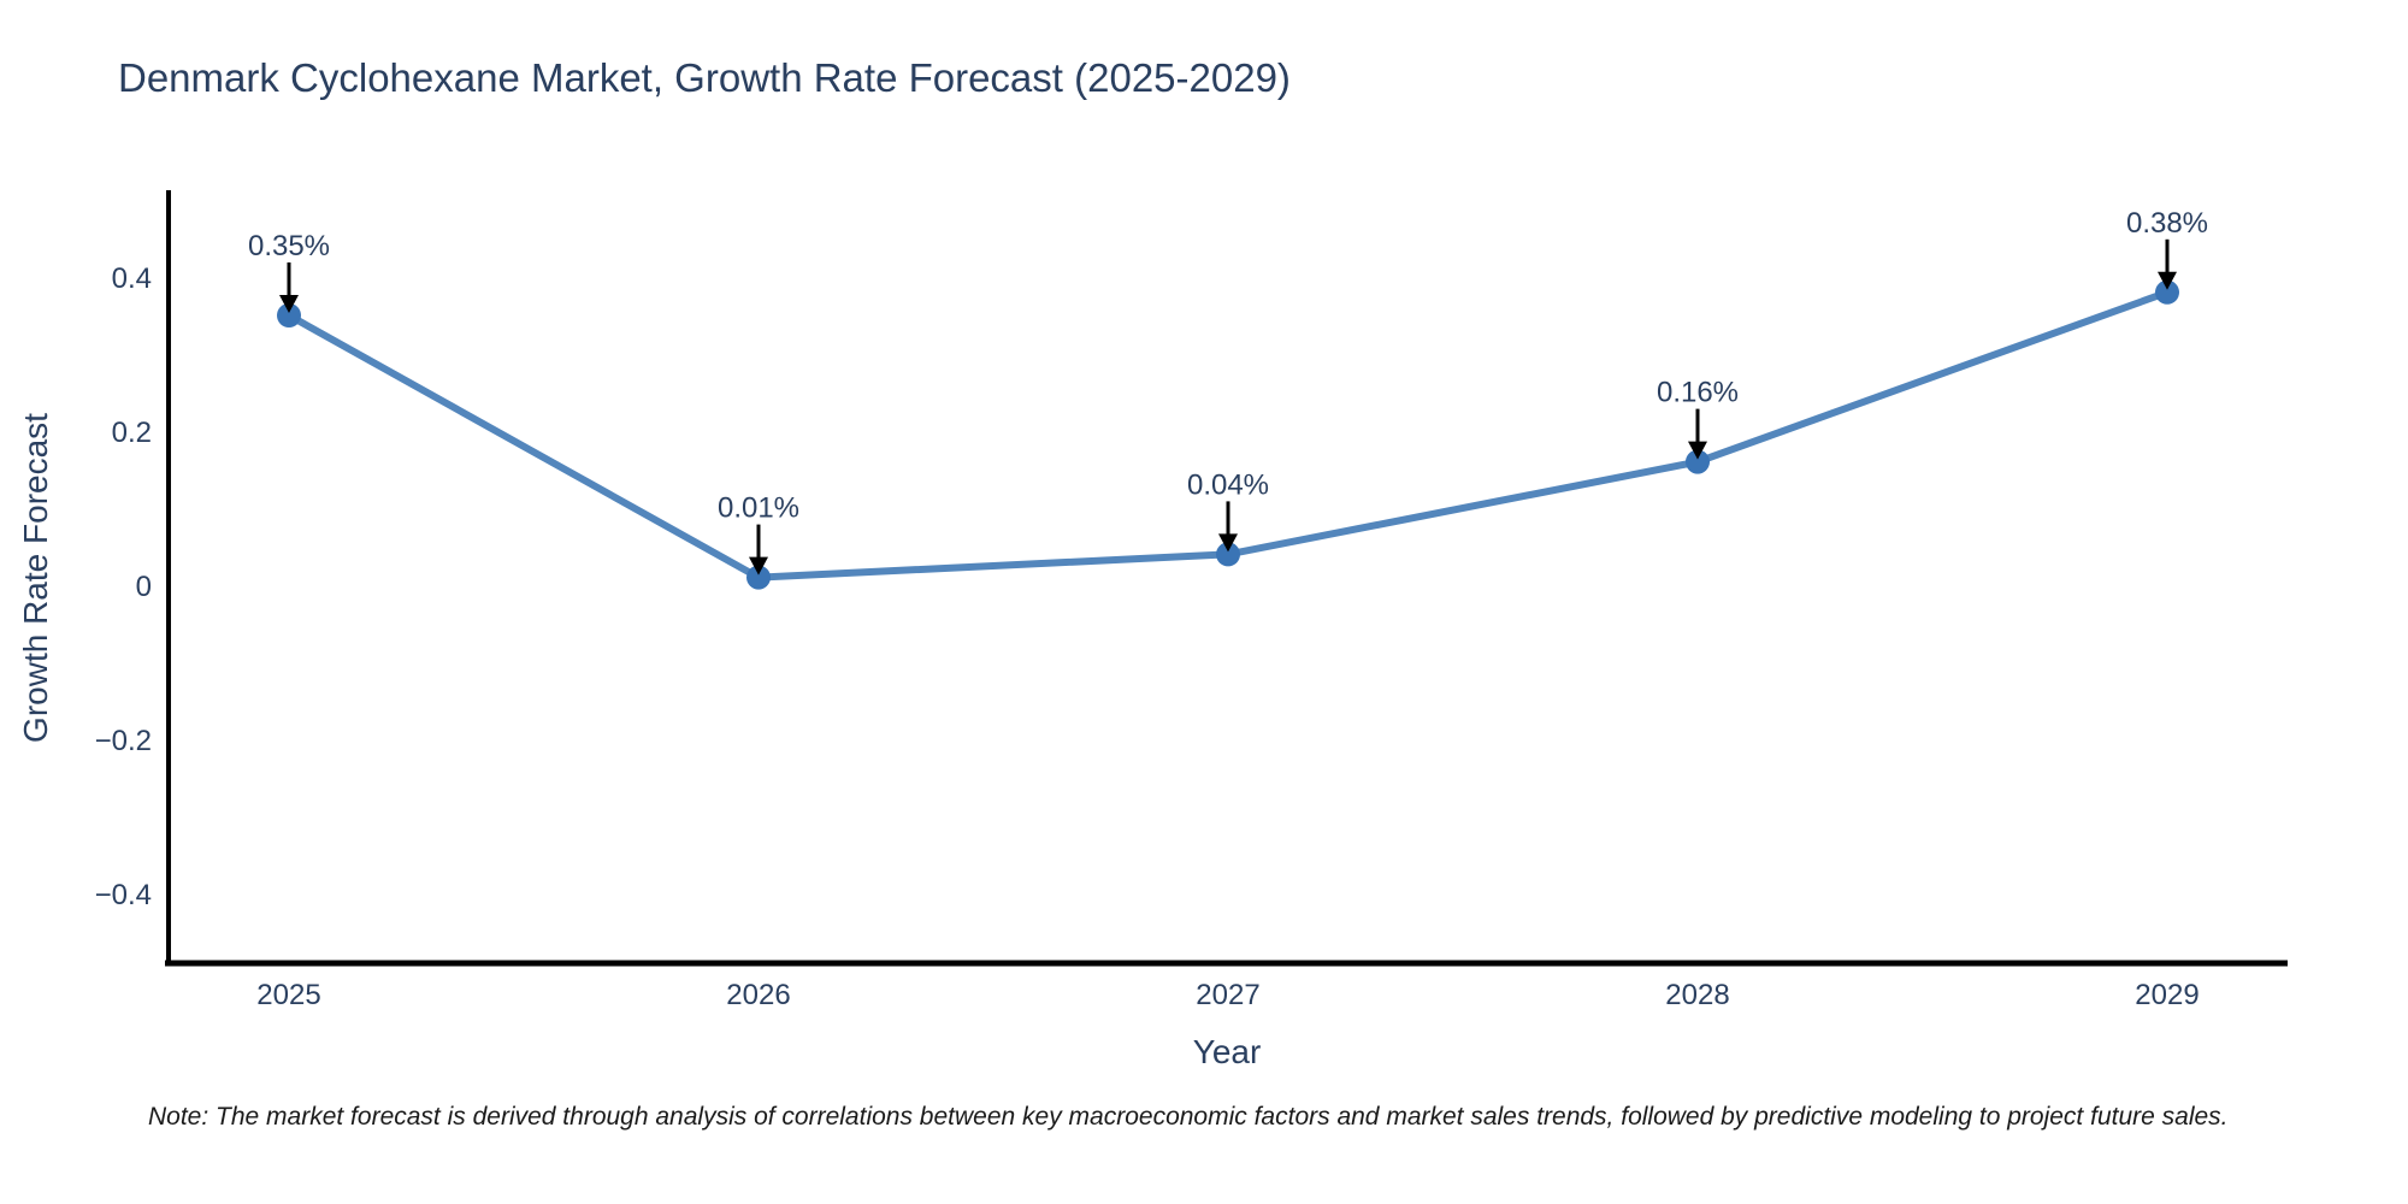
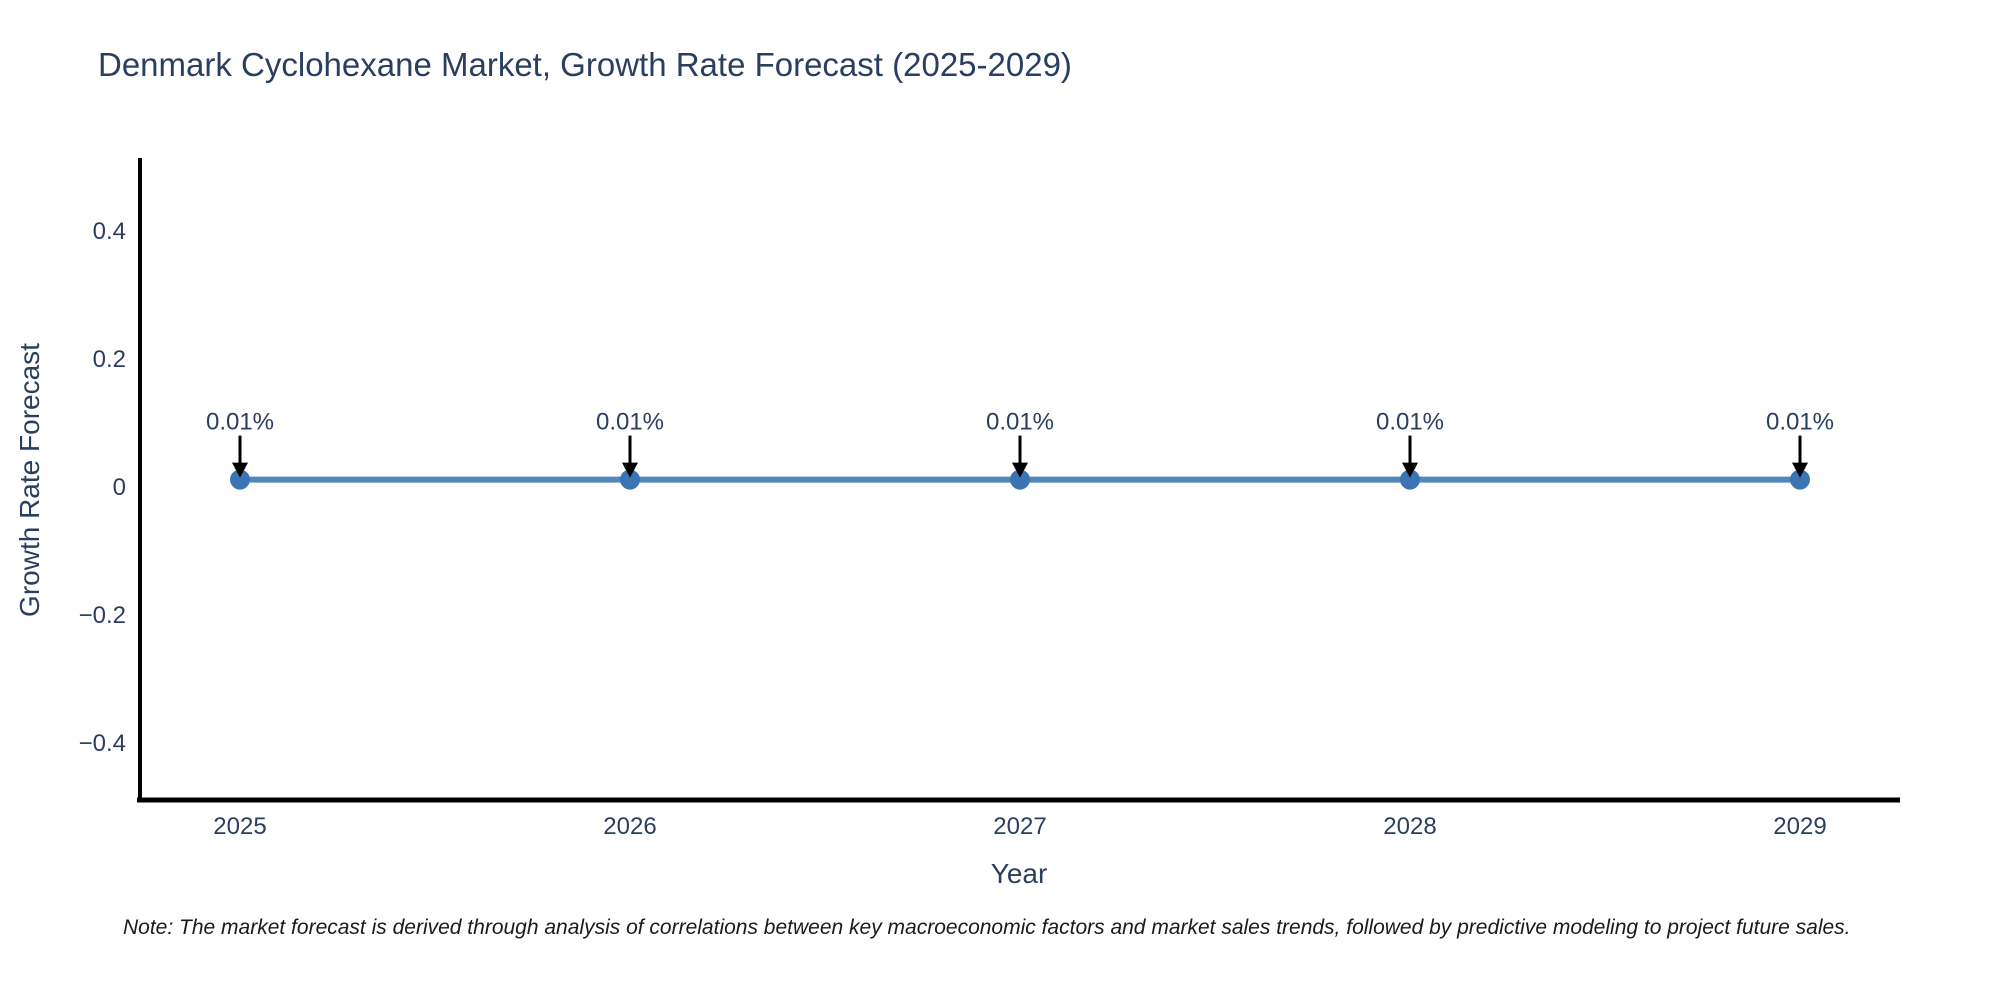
2025: 0.35% -> 0.01%
2027: 0.04% -> 0.01%
2028: 0.16% -> 0.01%
2029: 0.38% -> 0.01%
